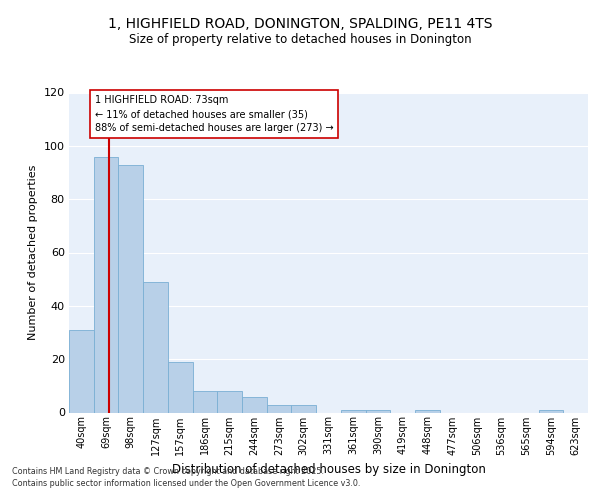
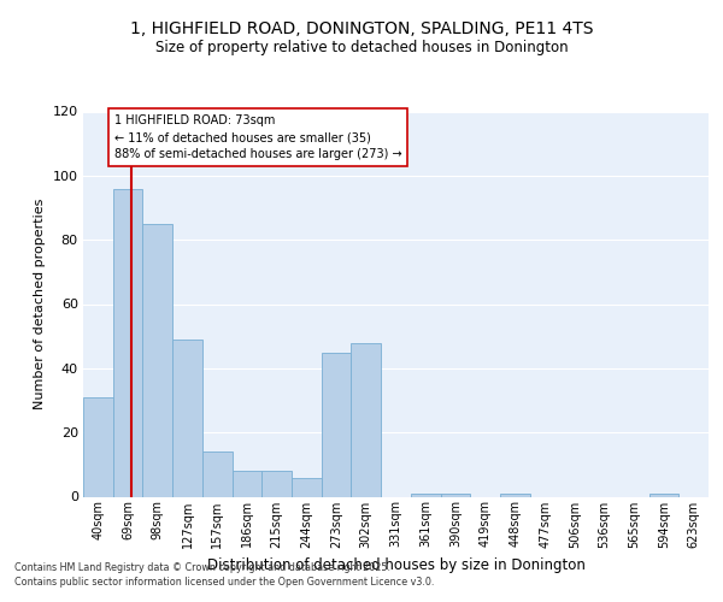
98sqm: 93 -> 85
157sqm: 19 -> 14
273sqm: 3 -> 45
302sqm: 3 -> 48
